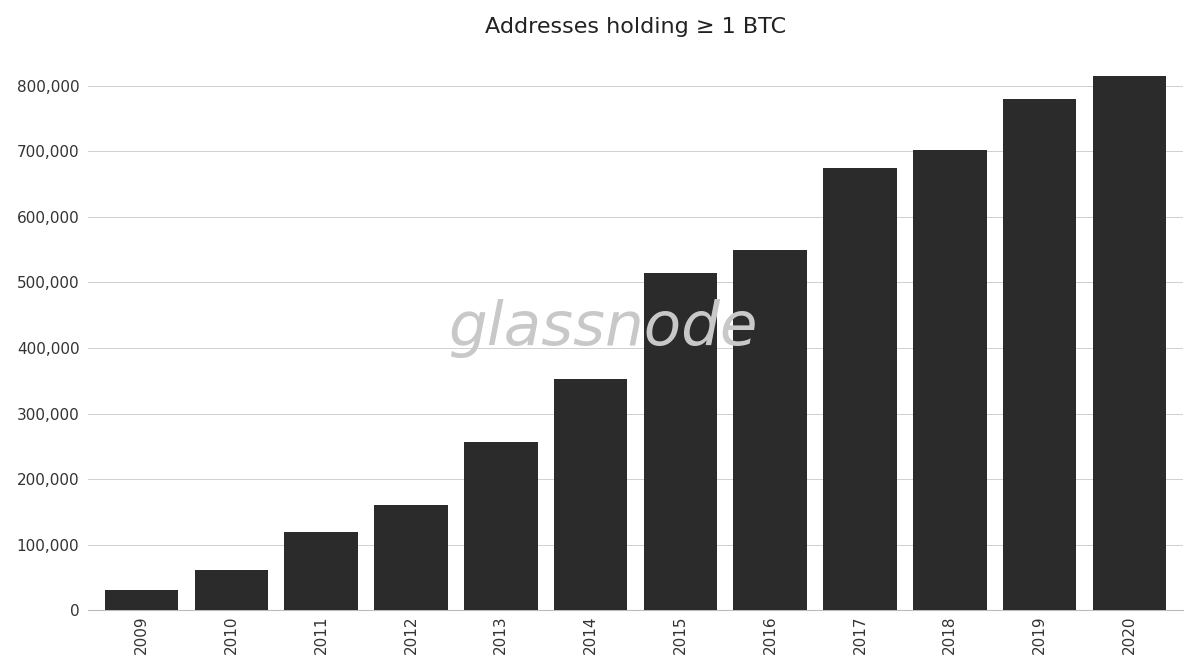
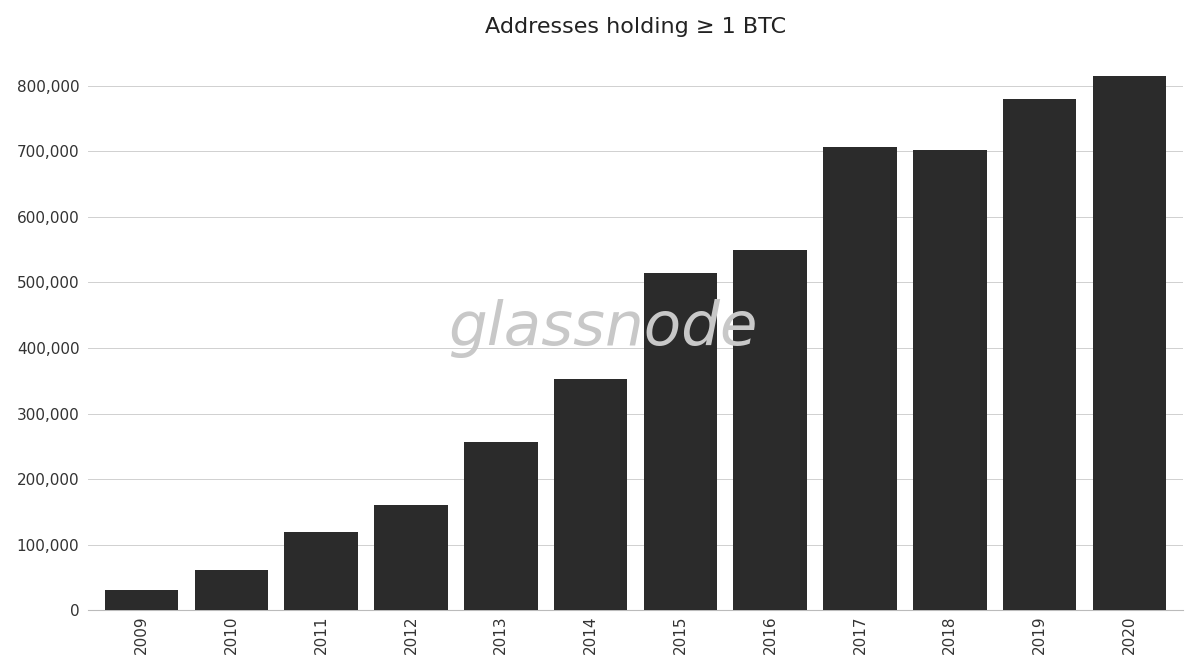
2017: 674,000 -> 707,000
